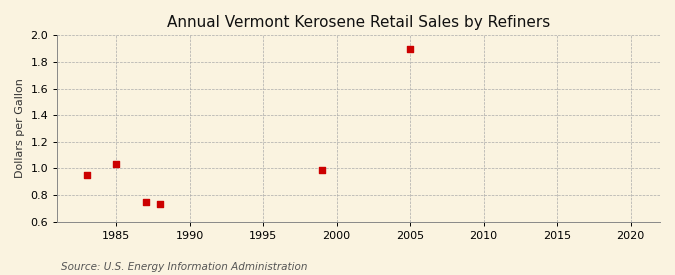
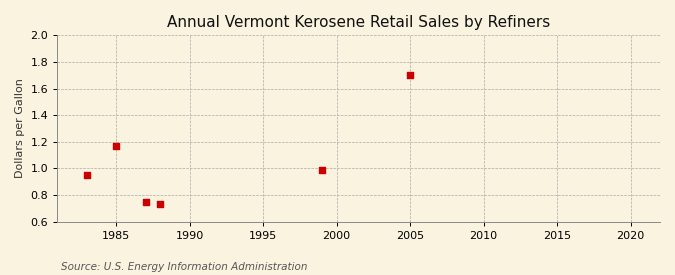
1985: 1.03 -> 1.17
2005: 1.90 -> 1.70
